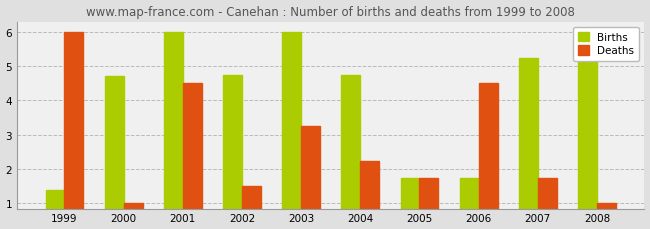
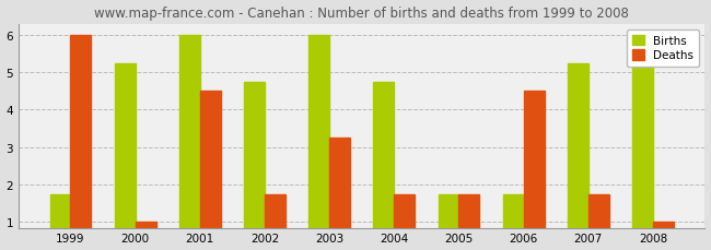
Births/1999: 1.40 -> 1.75
Births/2000: 4.70 -> 5.25
Deaths/2002: 1.50 -> 1.75
Deaths/2004: 2.25 -> 1.75
